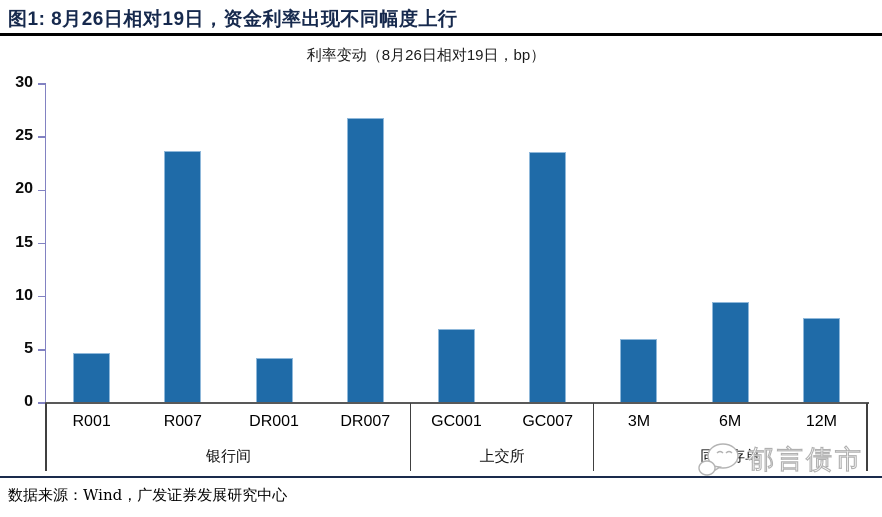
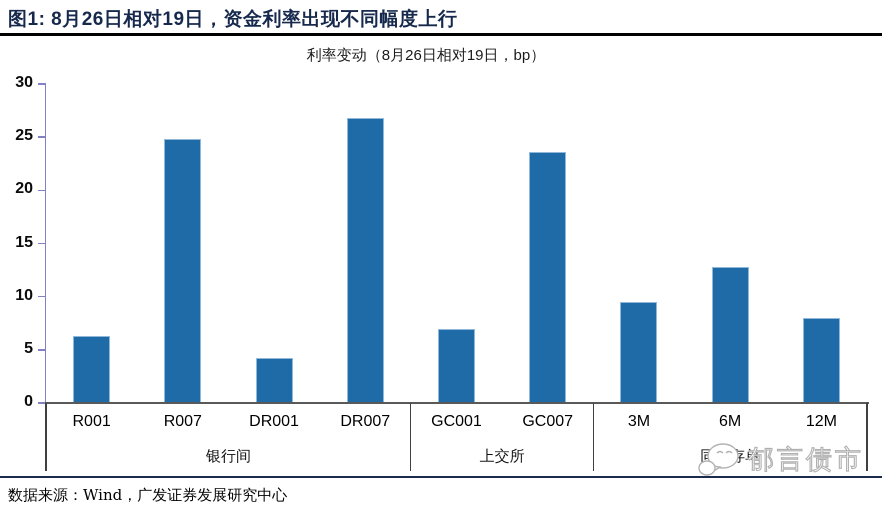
R001: 4.7 -> 6.3
R007: 23.7 -> 24.8
3M: 6.0 -> 9.5
6M: 9.5 -> 12.8
